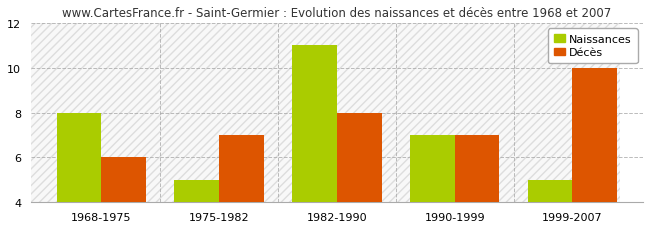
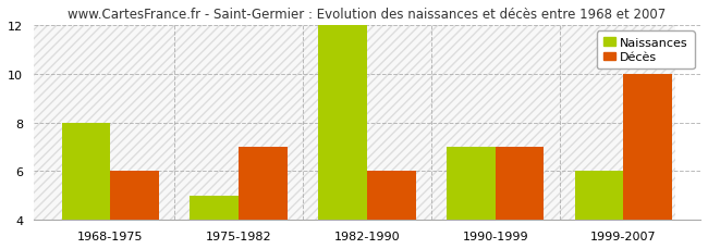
Naissances/1982-1990: 11 -> 12
Décès/1982-1990: 8 -> 6
Naissances/1999-2007: 5 -> 6
